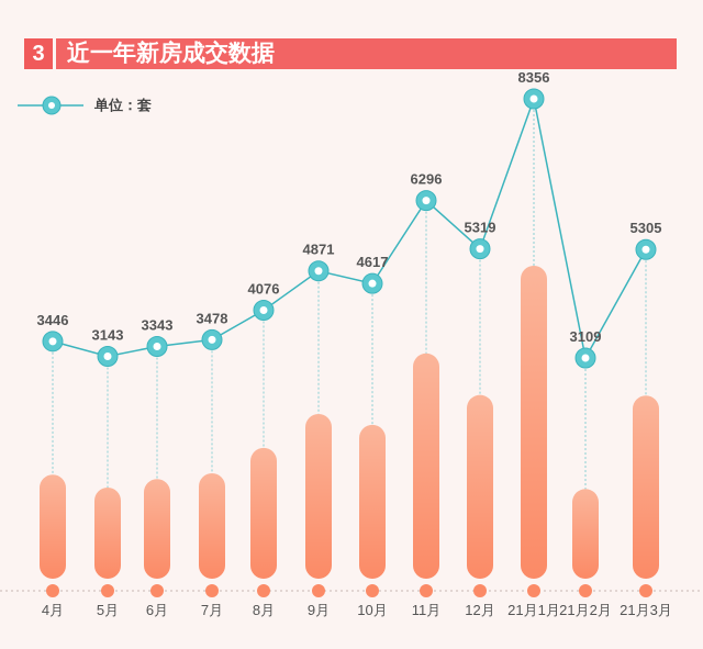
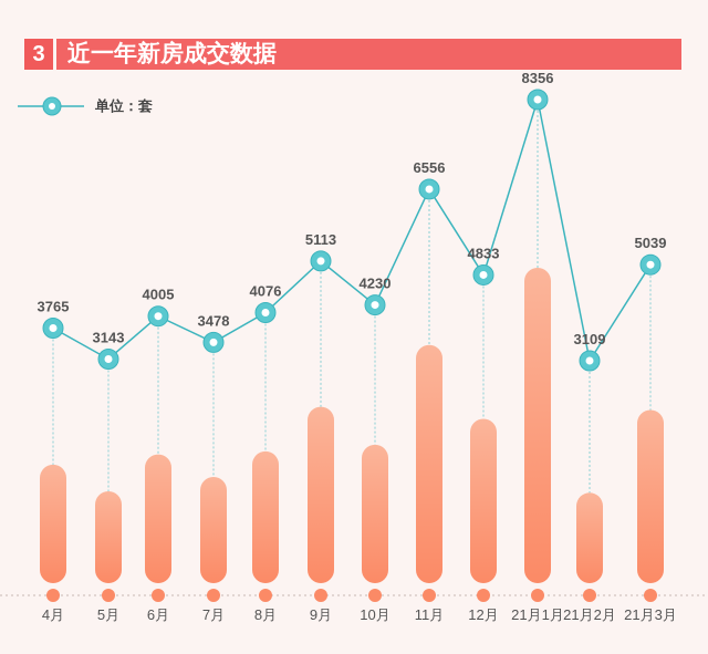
4月: 3446 -> 3765
6月: 3343 -> 4005
9月: 4871 -> 5113
10月: 4617 -> 4230
11月: 6296 -> 6556
12月: 5319 -> 4833
21月3月: 5305 -> 5039
